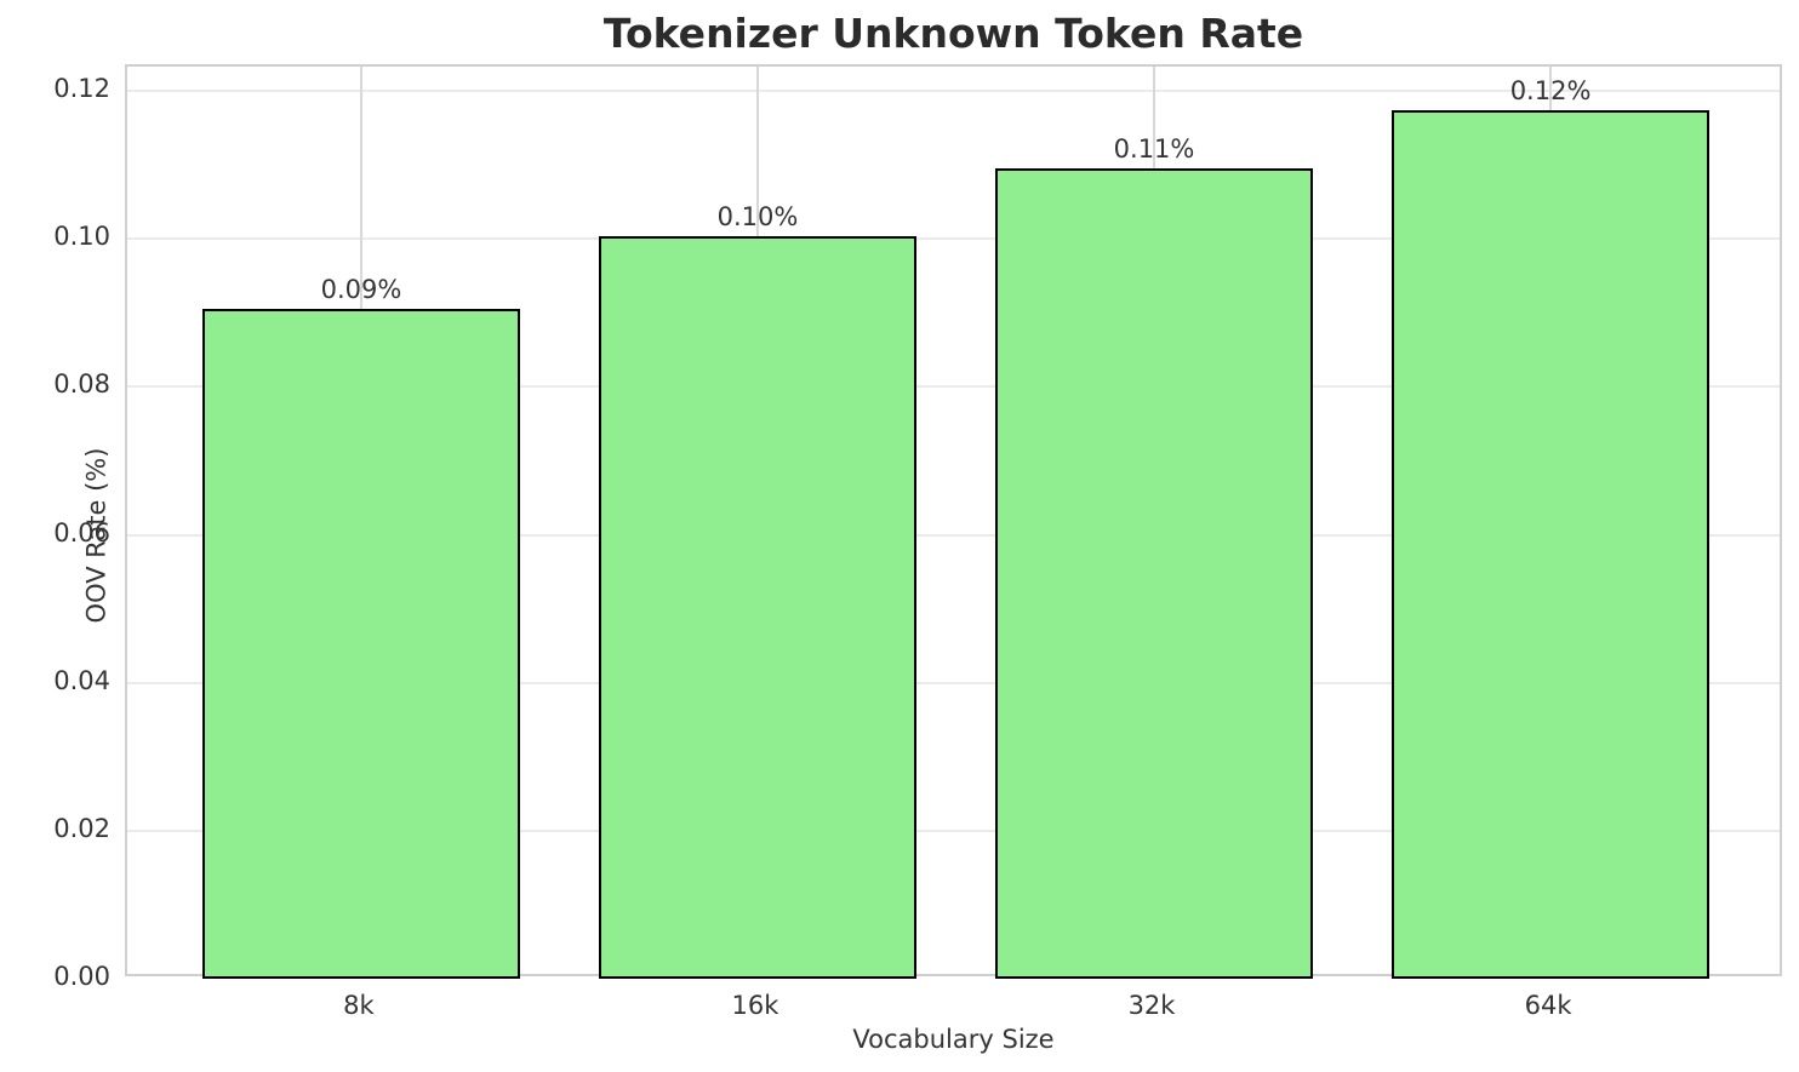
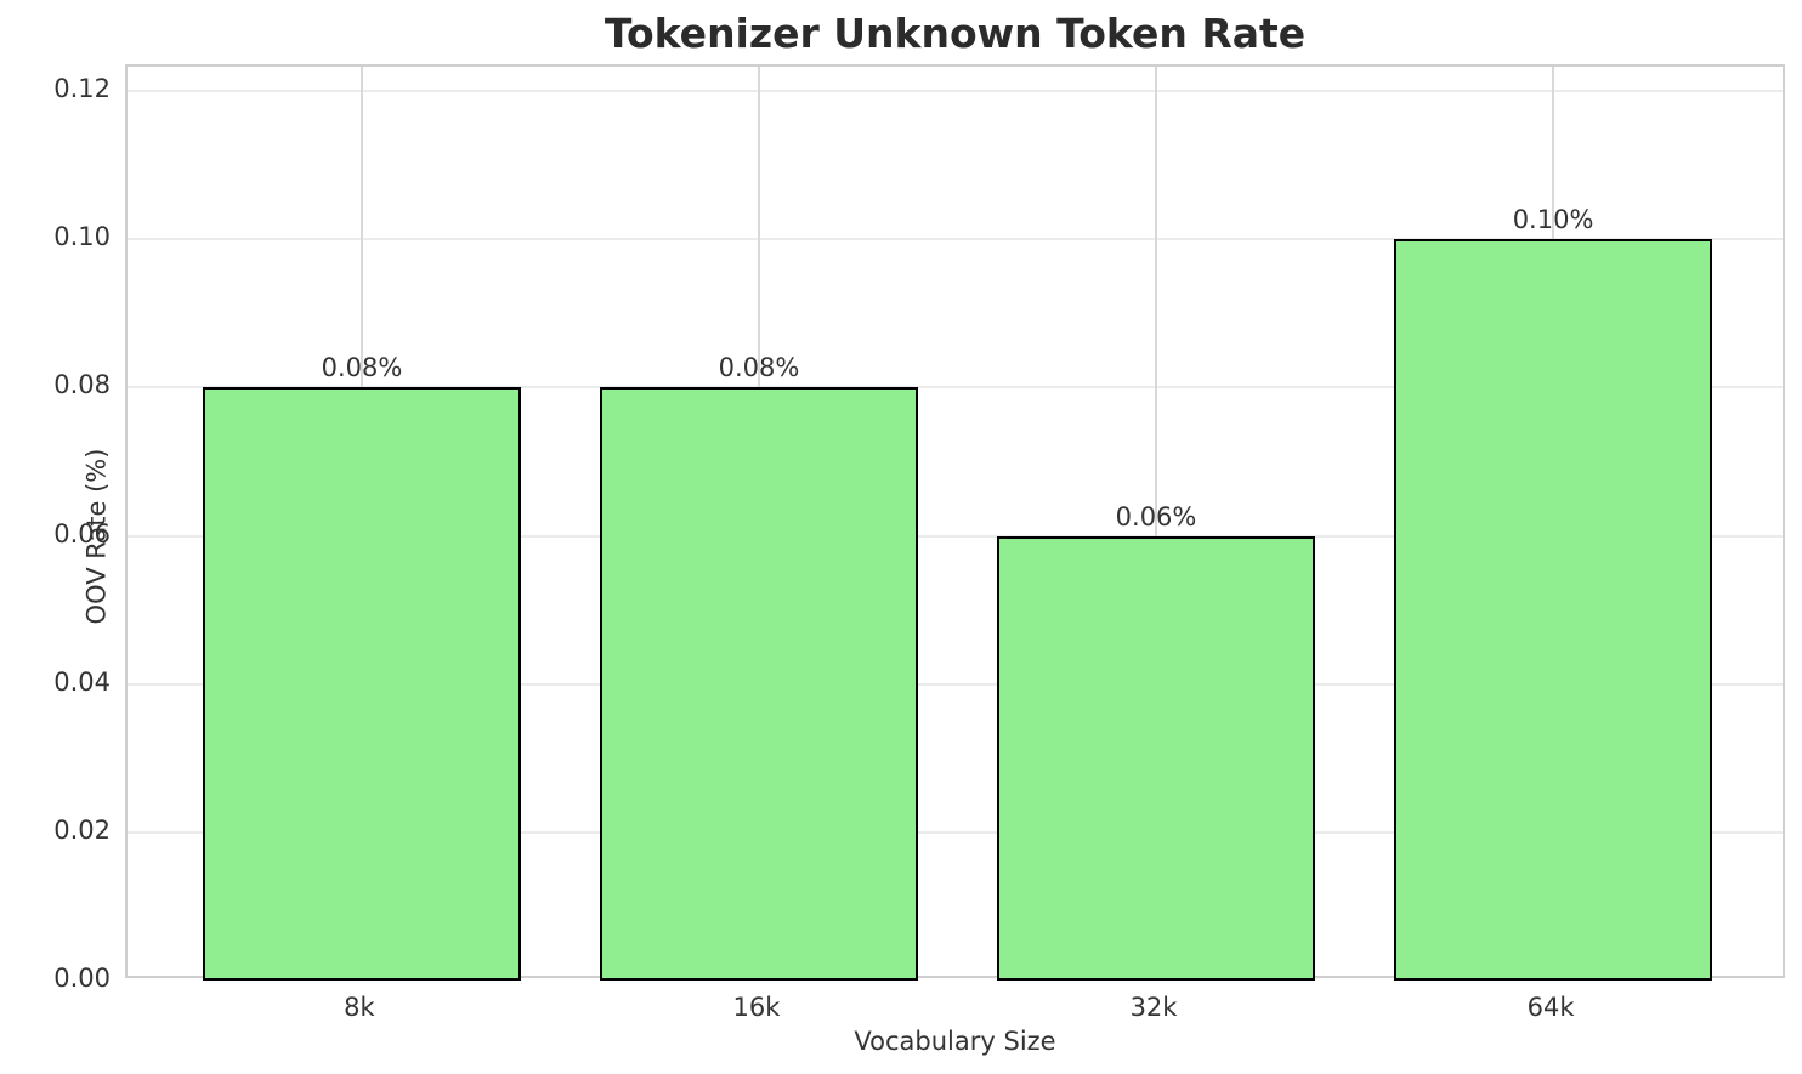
8k: 0.09% -> 0.08%
16k: 0.10% -> 0.08%
32k: 0.11% -> 0.06%
64k: 0.12% -> 0.10%
